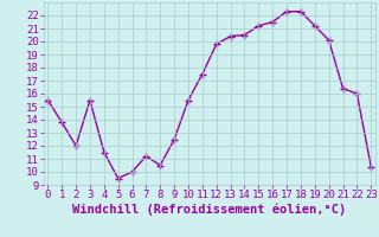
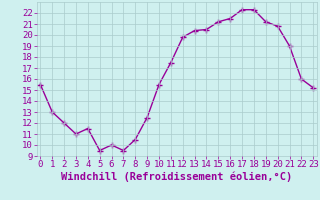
1: 13.8 -> 13.0
3: 15.5 -> 11.0
7: 11.2 -> 9.5
20: 20.1 -> 20.8
21: 16.4 -> 19.0
23: 10.4 -> 15.2
